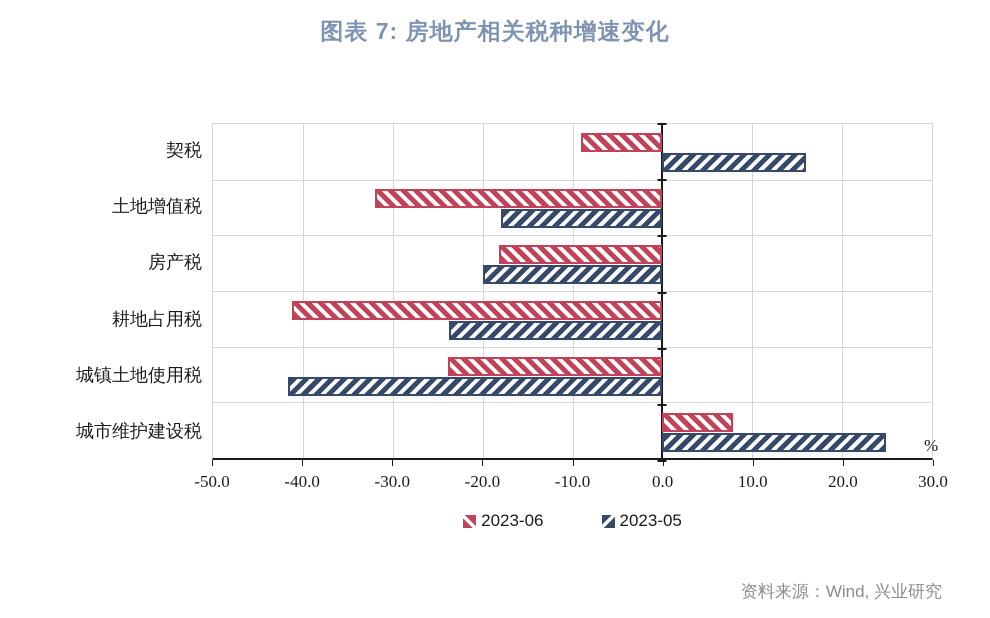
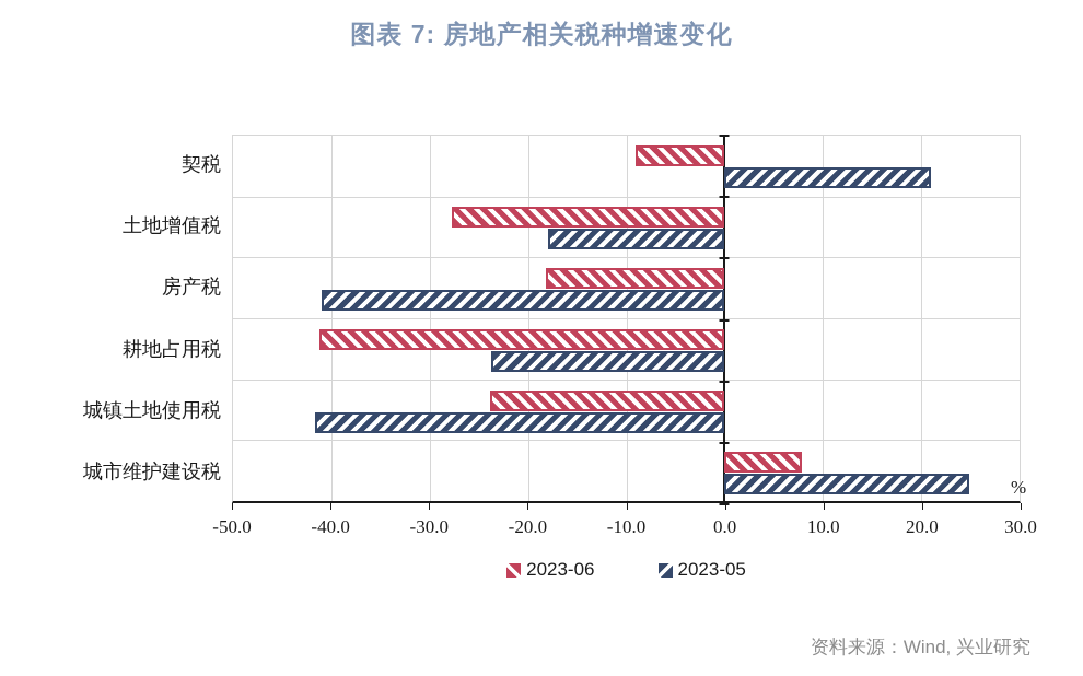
2023-05/契税: 16 -> 21
2023-06/土地增值税: -32 -> -28
2023-05/房产税: -20 -> -41
